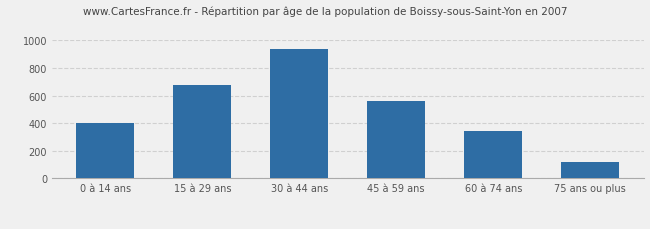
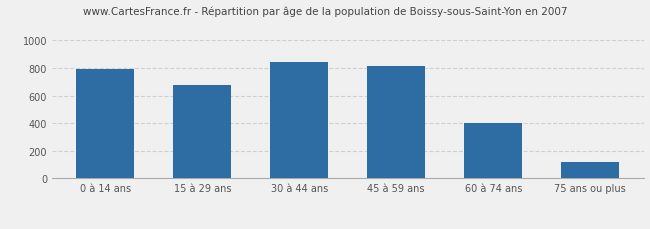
0 à 14 ans: 400 -> 790
30 à 44 ans: 940 -> 840
45 à 59 ans: 560 -> 820
60 à 74 ans: 340 -> 400
